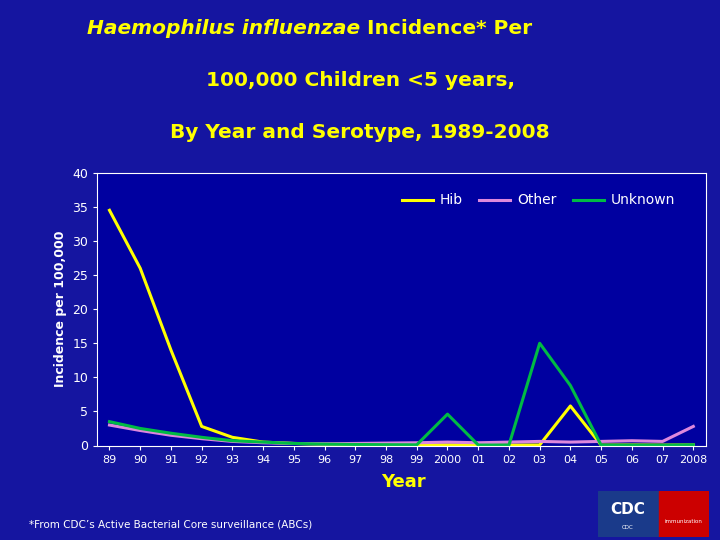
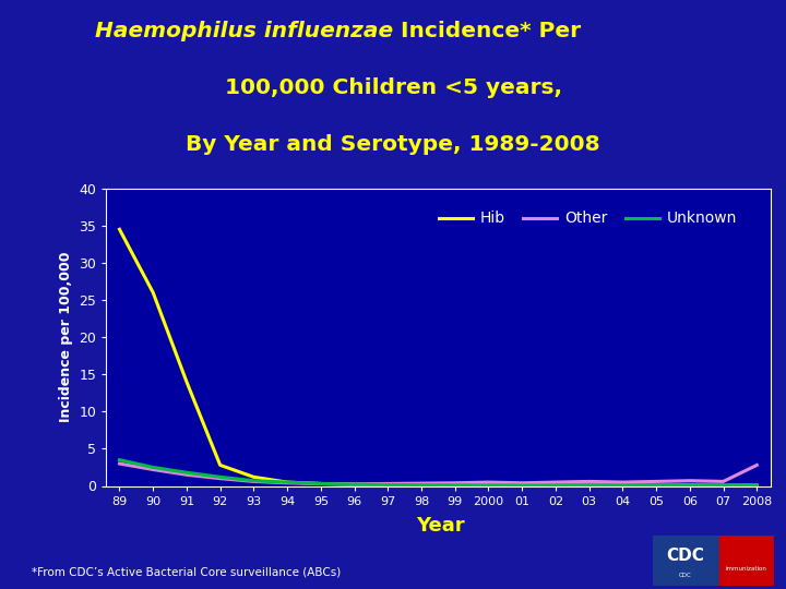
Unknown/2000: 4.6 -> 0.1
Unknown/03: 15.0 -> 0.1
Hib/04: 5.8 -> 0.1
Unknown/04: 8.8 -> 0.1
